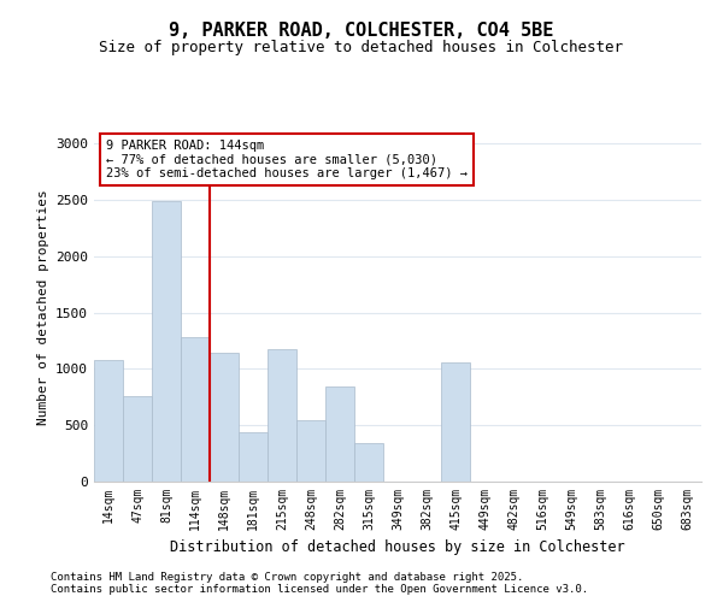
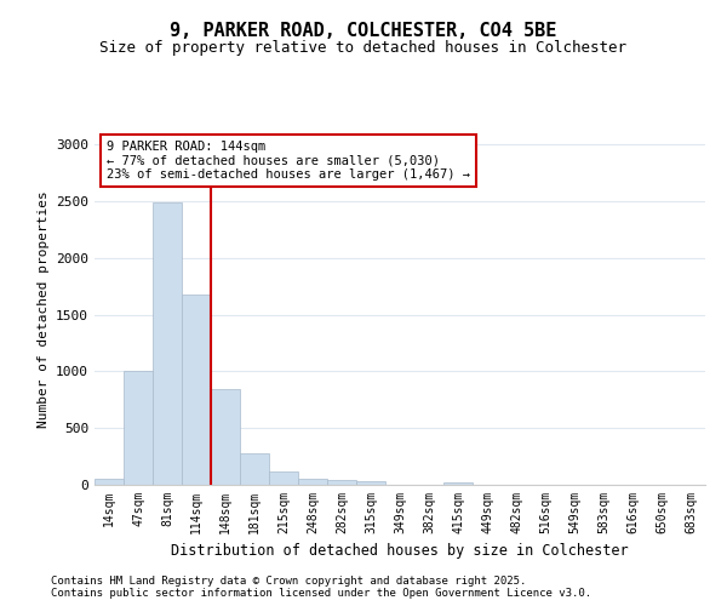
14sqm: 1080 -> 50
47sqm: 760 -> 1010
114sqm: 1280 -> 1680
148sqm: 1140 -> 840
181sqm: 440 -> 280
215sqm: 1180 -> 120
248sqm: 540 -> 60
282sqm: 840 -> 40
315sqm: 340 -> 30
415sqm: 1060 -> 20
